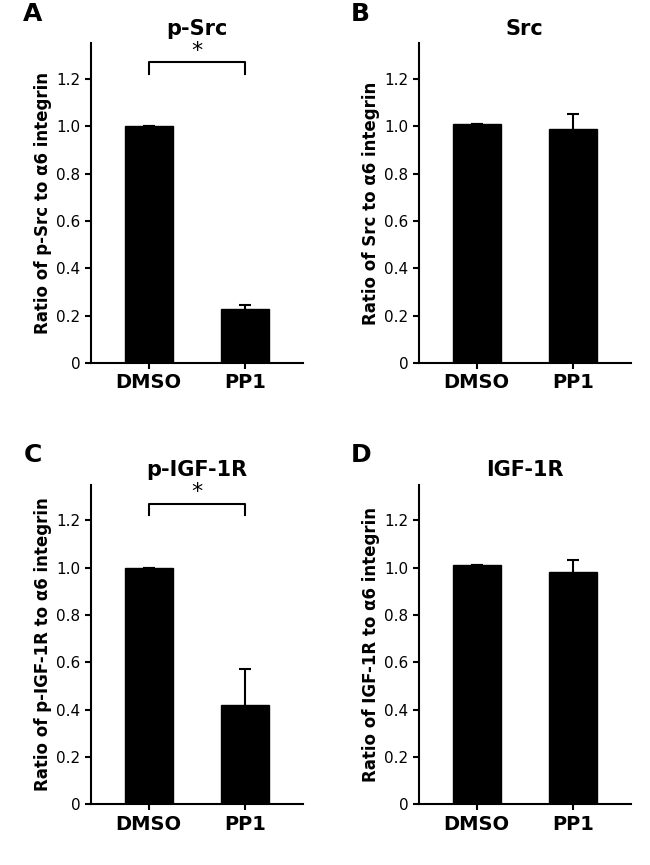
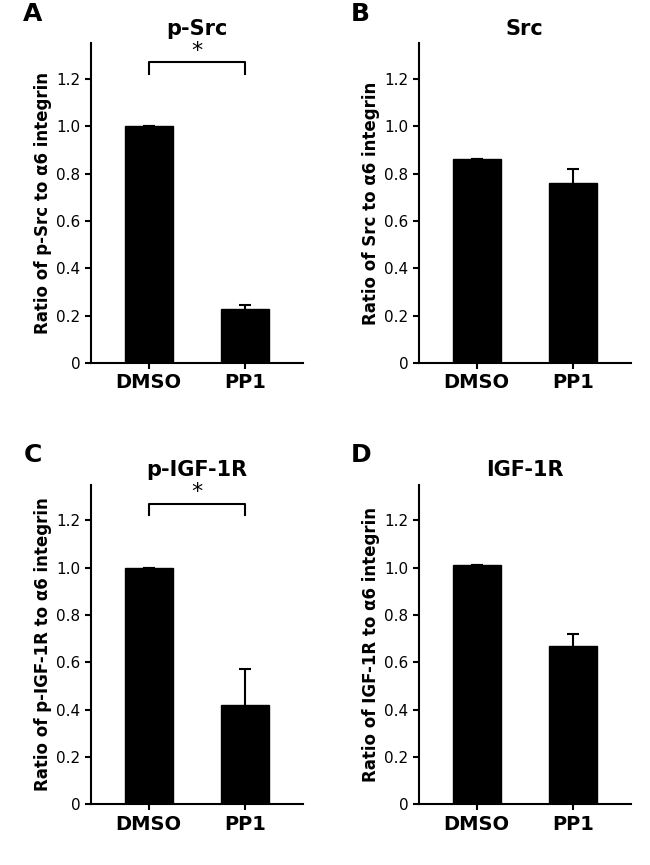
Src/DMSO: 1.01 -> 0.86
Src/PP1: 0.99 -> 0.76
IGF-1R/PP1: 0.98 -> 0.67
